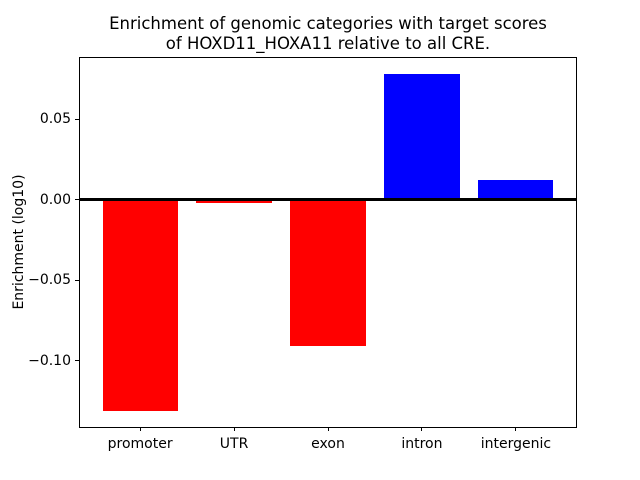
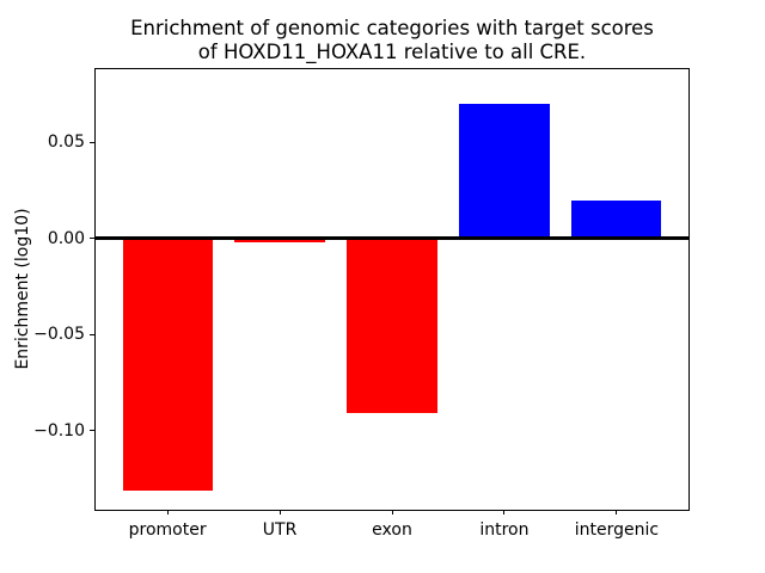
intron: 0.078 -> 0.070
intergenic: 0.012 -> 0.020
